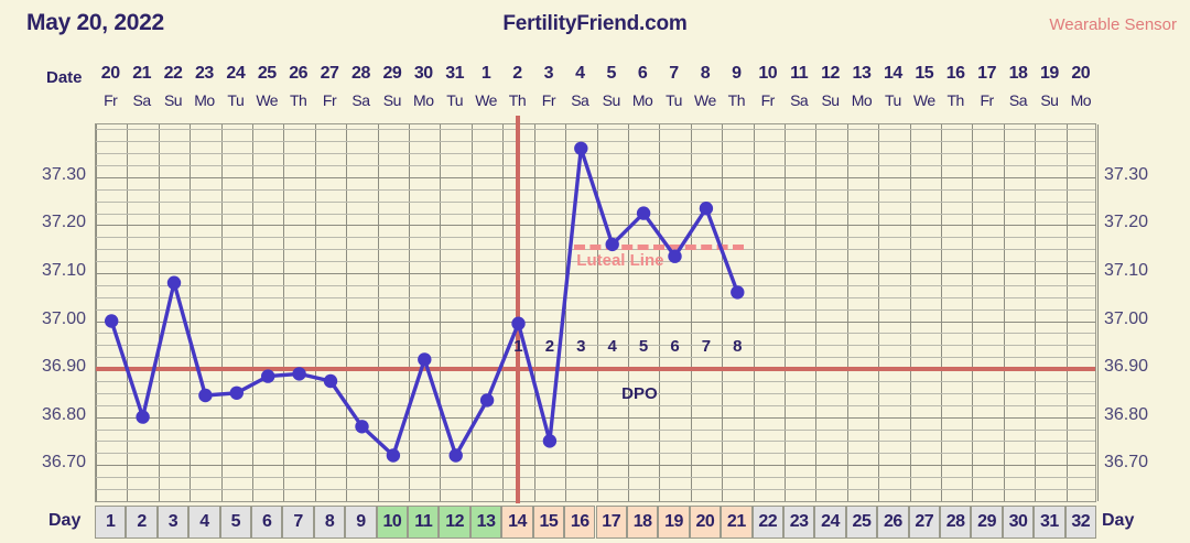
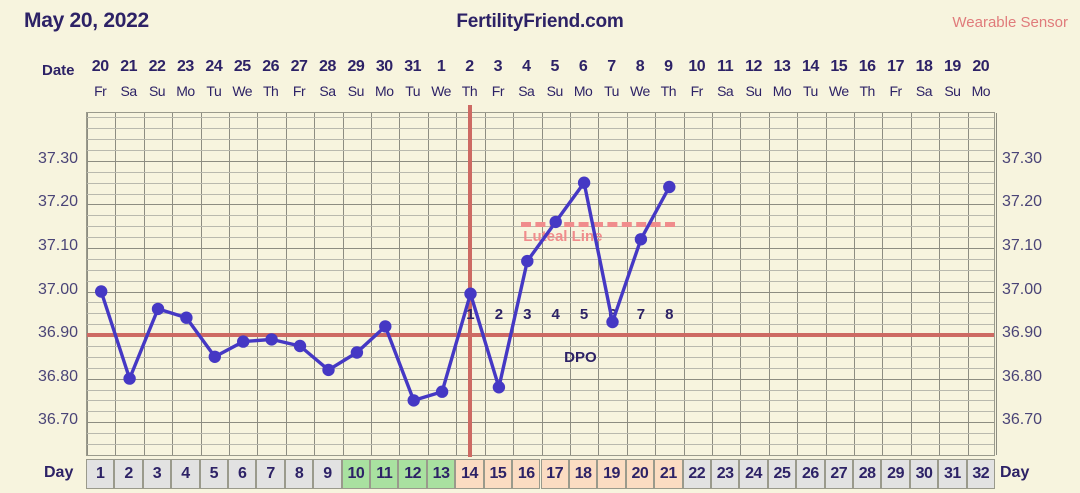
3: 37.08 -> 36.96
4: 36.84 -> 36.94
9: 36.78 -> 36.82
10: 36.72 -> 36.86
12: 36.72 -> 36.75
13: 36.84 -> 36.77
15: 36.75 -> 36.78
16: 37.36 -> 37.07
18: 37.23 -> 37.25
19: 37.13 -> 36.93
20: 37.23 -> 37.12
21: 37.06 -> 37.24
